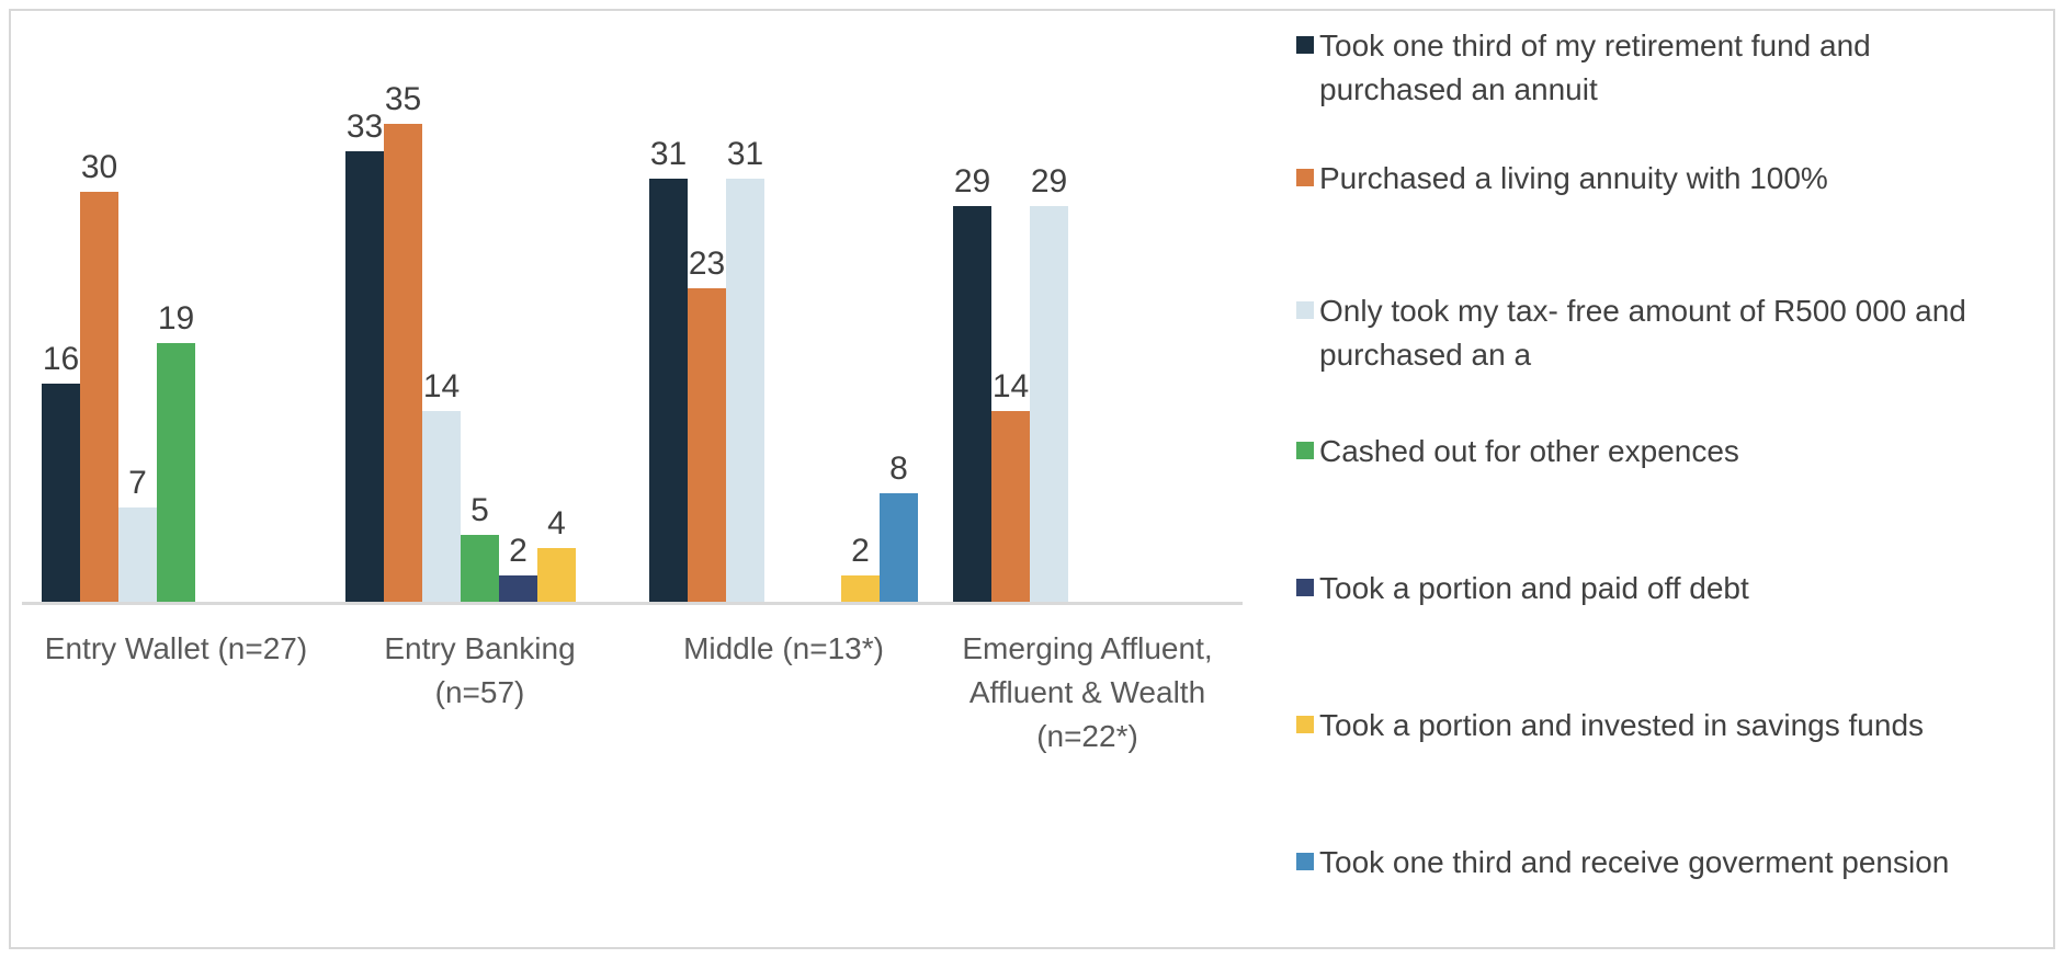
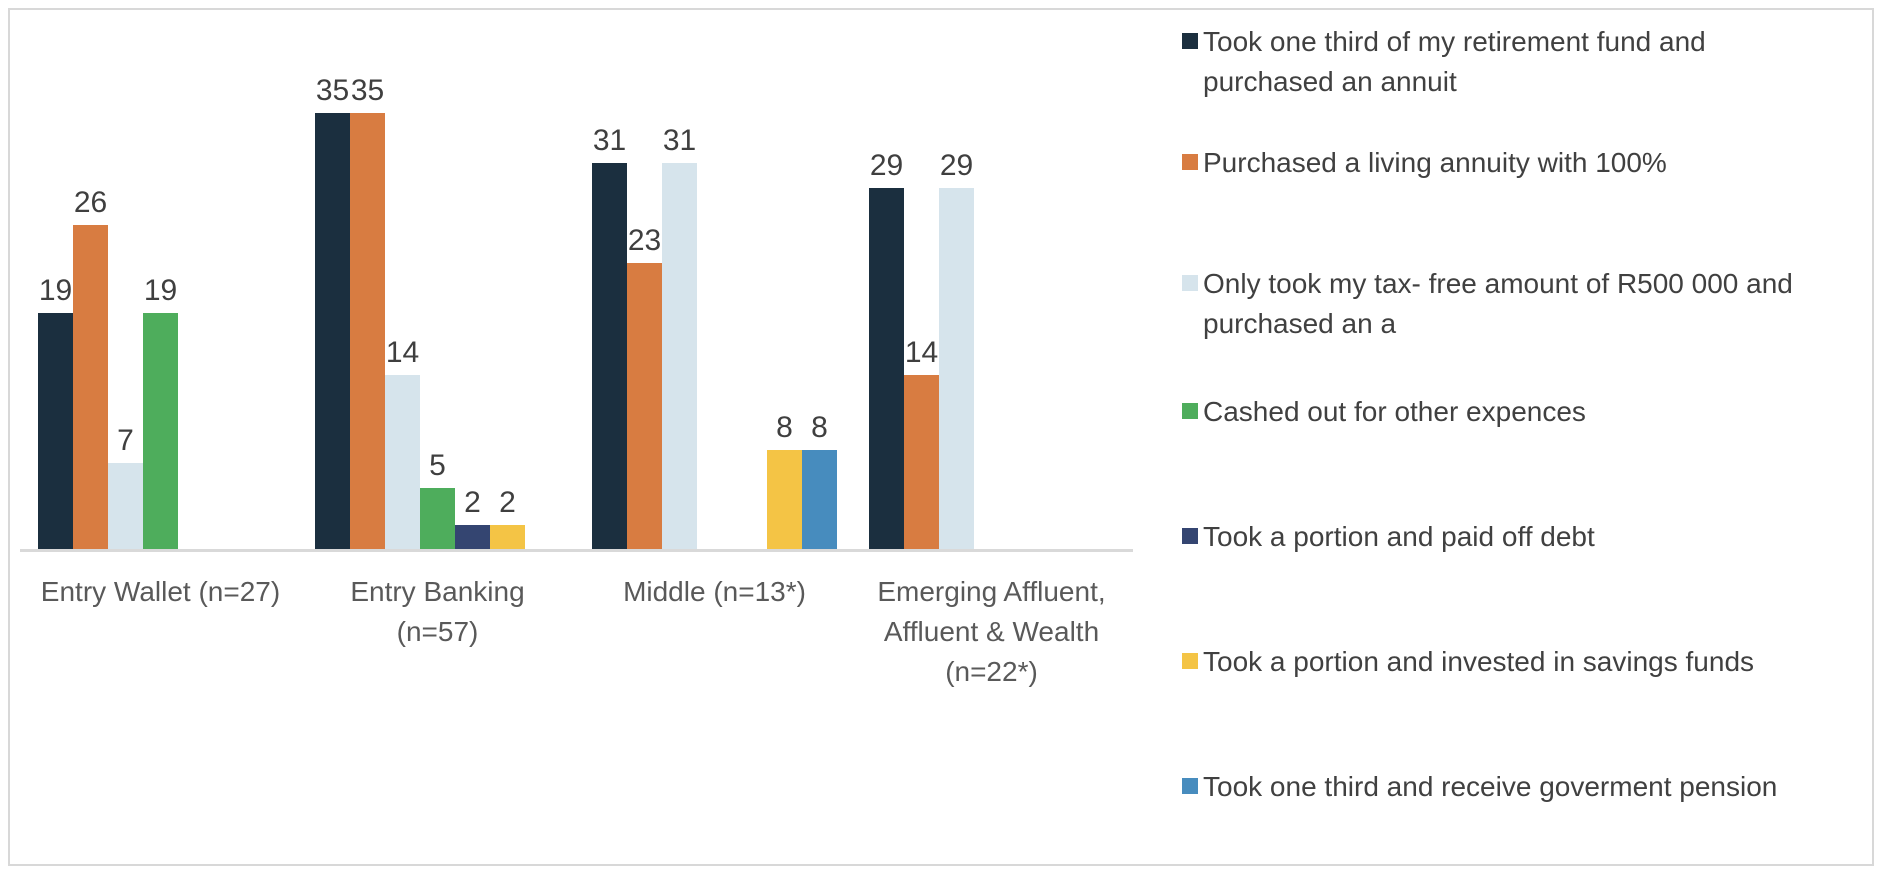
Took one third of my retirement fund and purchased an annuit/Entry Wallet (n=27): 16 -> 19
Purchased a living annuity with 100%/Entry Wallet (n=27): 30 -> 26
Took one third of my retirement fund and purchased an annuit/Entry Banking (n=57): 33 -> 35
Took a portion and invested in savings funds/Entry Banking (n=57): 4 -> 2
Took a portion and invested in savings funds/Middle (n=13*): 2 -> 8
